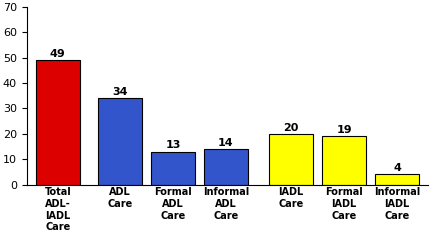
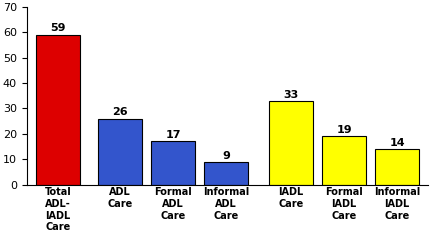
Total ADL- IADL Care: 49 -> 59
ADL Care: 34 -> 26
Formal ADL Care: 13 -> 17
Informal ADL Care: 14 -> 9
IADL Care: 20 -> 33
Informal IADL Care: 4 -> 14
